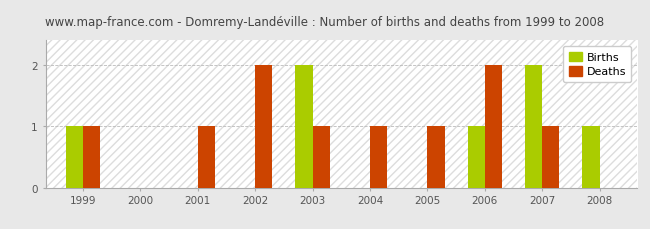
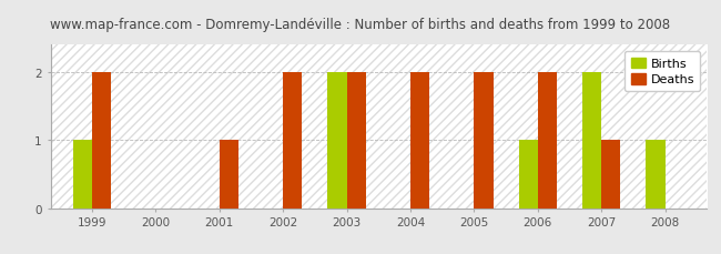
Deaths/1999: 1 -> 2
Deaths/2003: 1 -> 2
Deaths/2004: 1 -> 2
Deaths/2005: 1 -> 2
